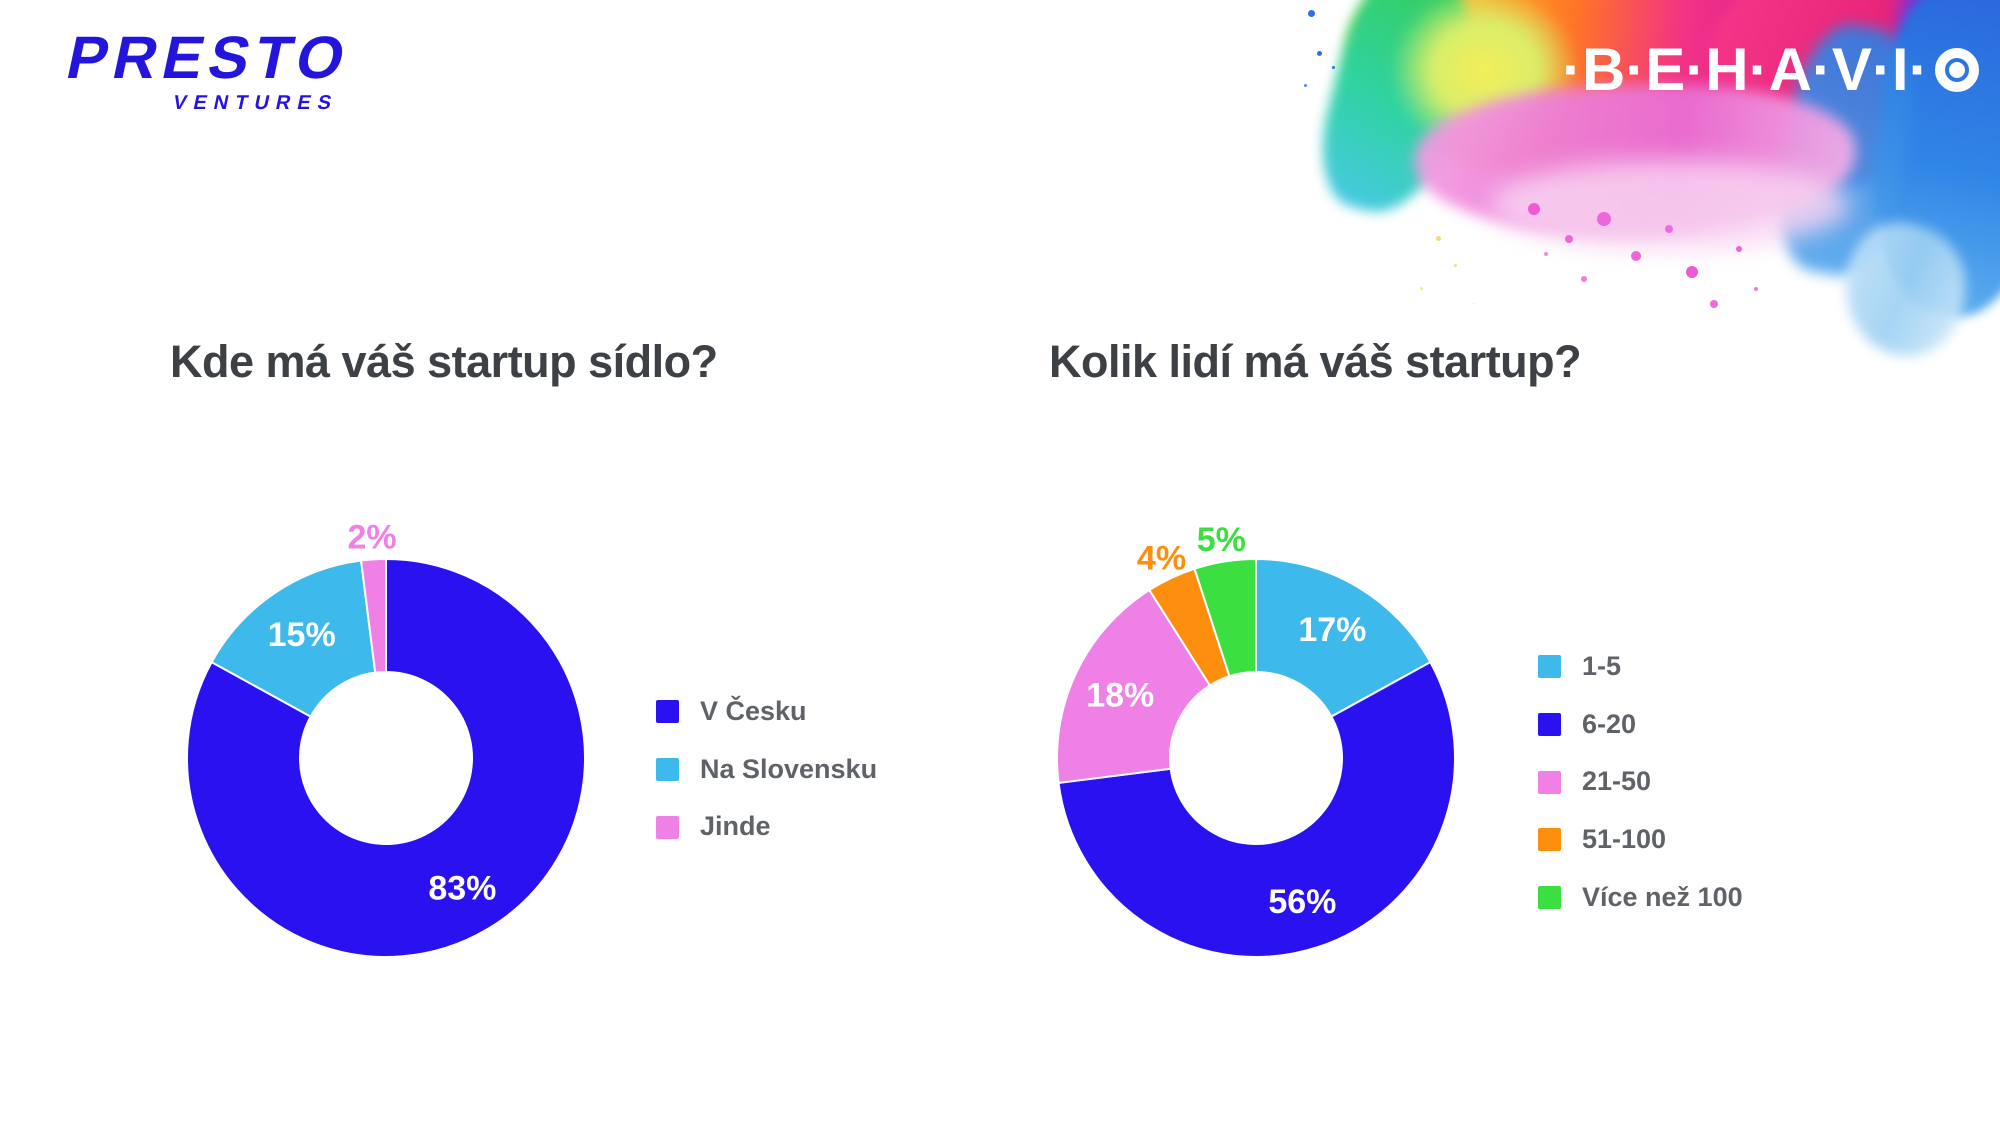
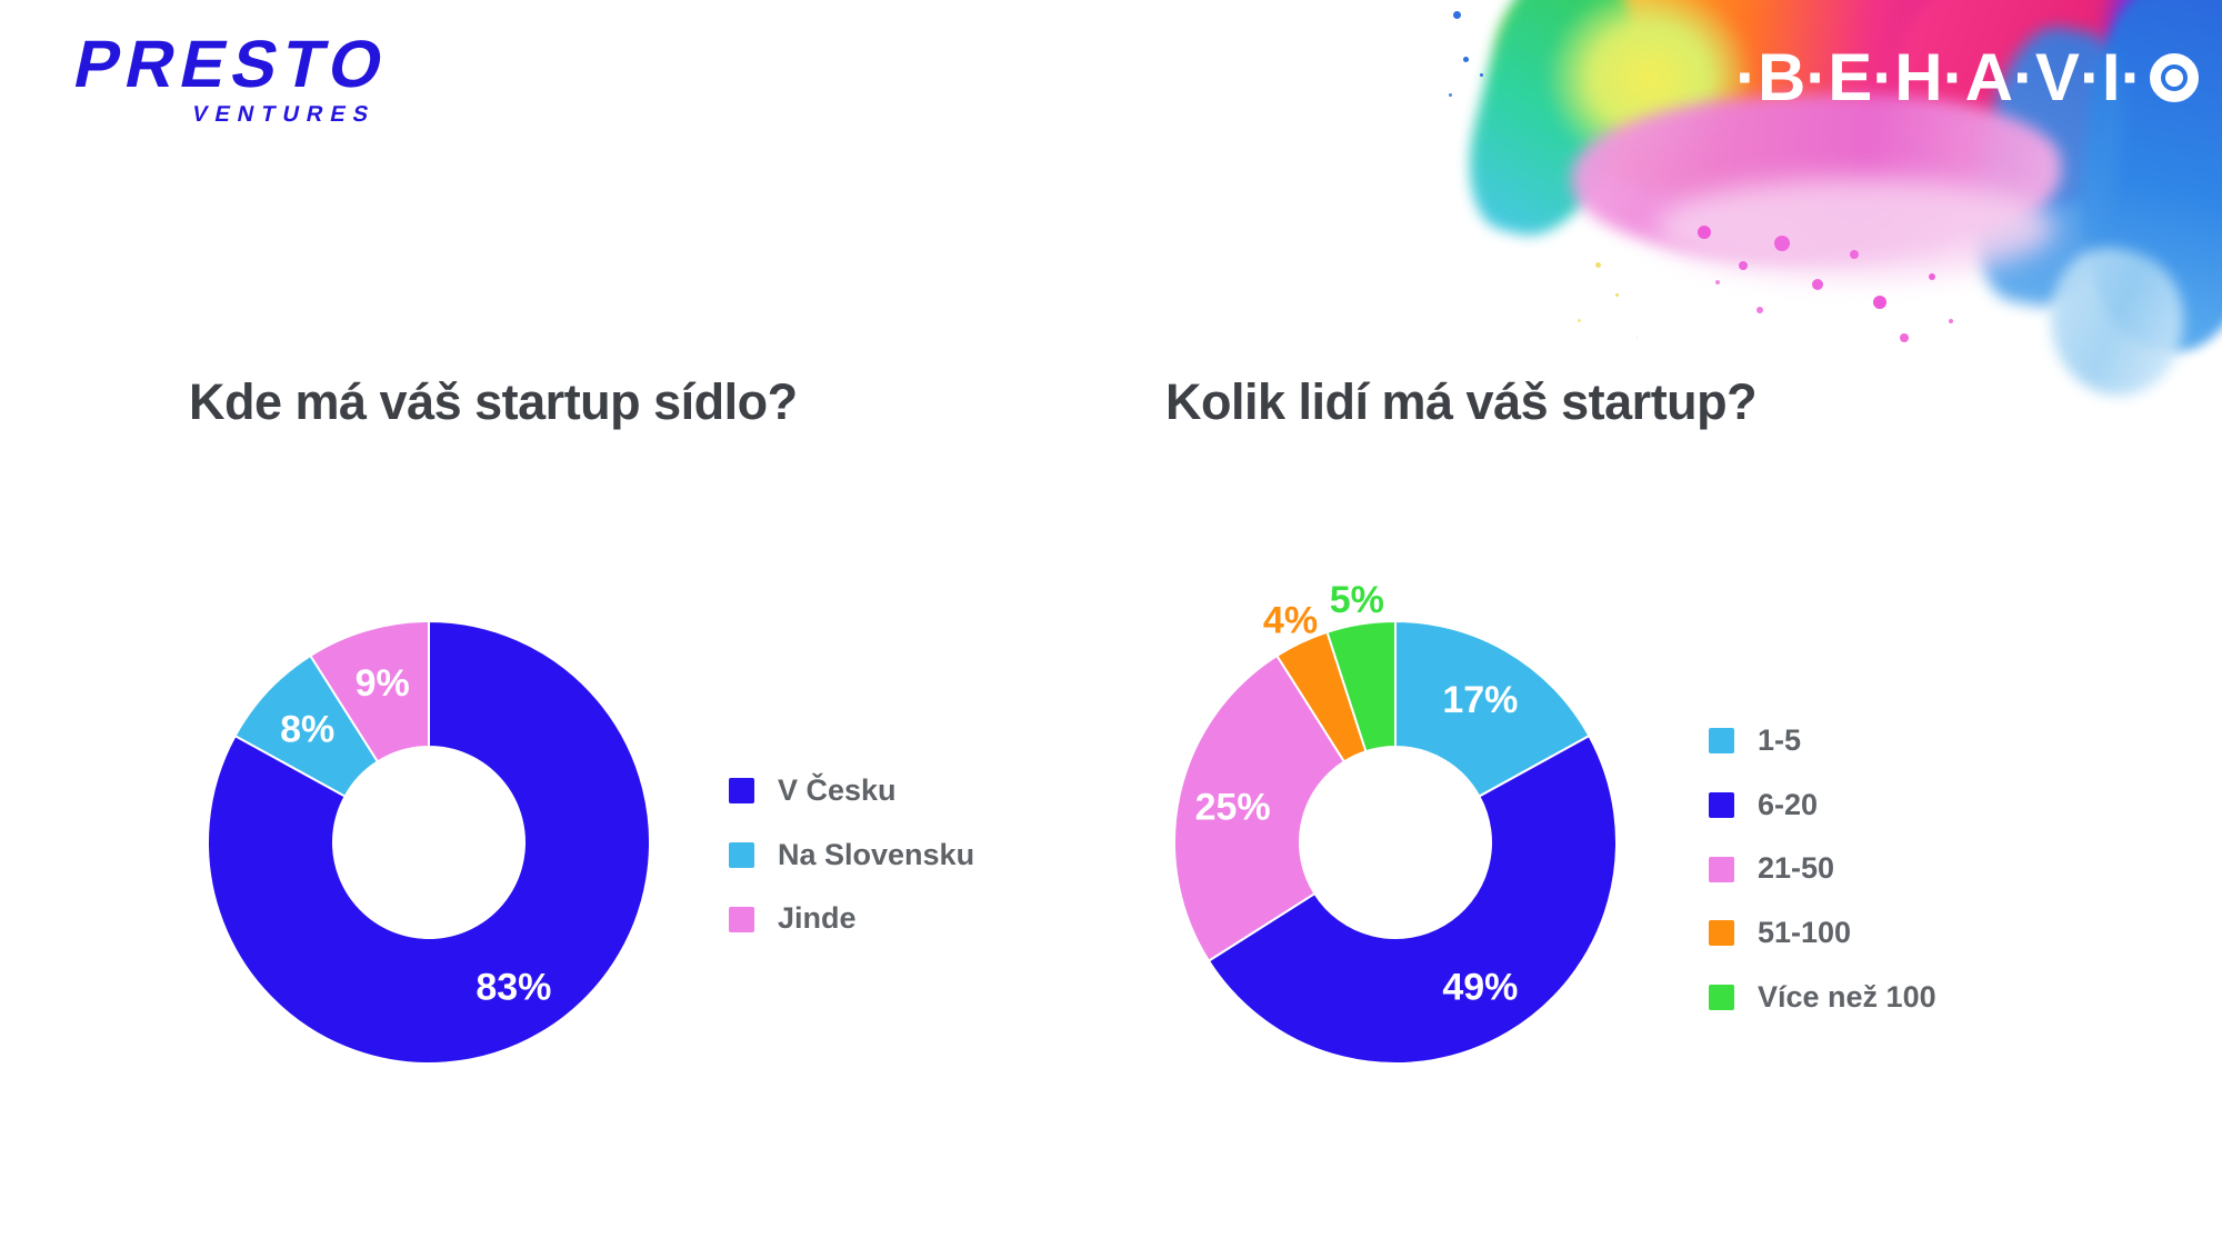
Kde má váš startup sídlo?/Na Slovensku: 15% -> 8%
Kde má váš startup sídlo?/Jinde: 2% -> 9%
Kolik lidí má váš startup?/6-20: 56% -> 49%
Kolik lidí má váš startup?/21-50: 18% -> 25%
